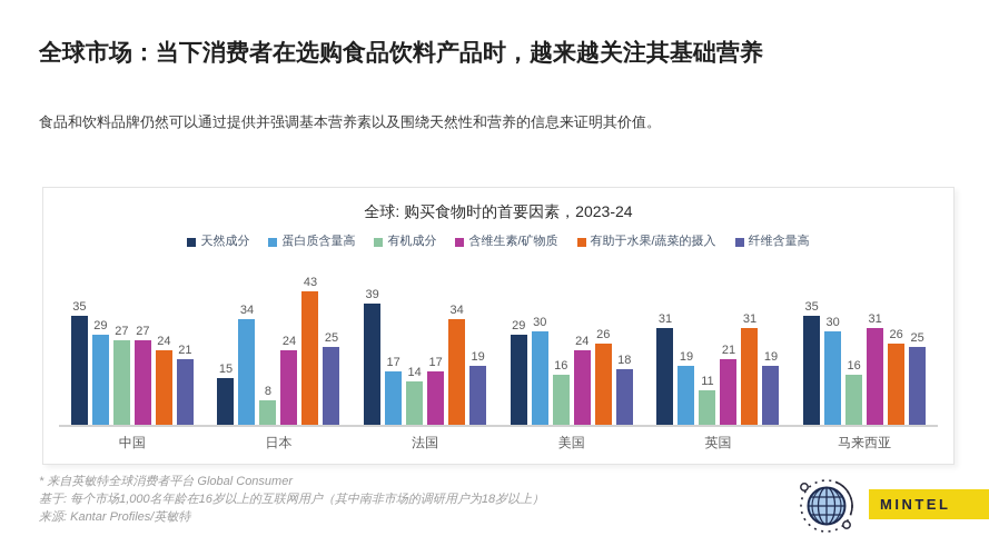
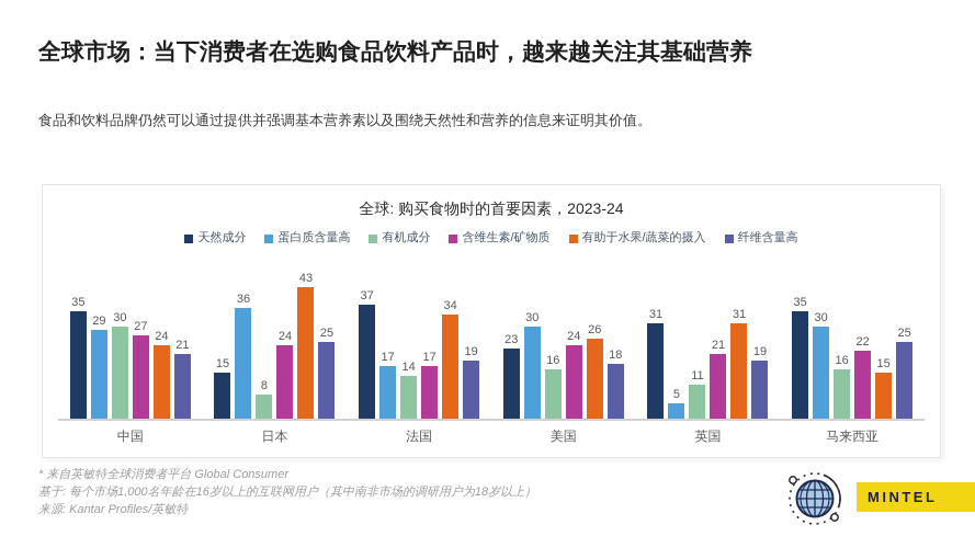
有机成分/中国: 27 -> 30
蛋白质含量高/日本: 34 -> 36
天然成分/法国: 39 -> 37
天然成分/美国: 29 -> 23
蛋白质含量高/英国: 19 -> 5
含维生素/矿物质/马来西亚: 31 -> 22
有助于水果/蔬菜的摄入/马来西亚: 26 -> 15
